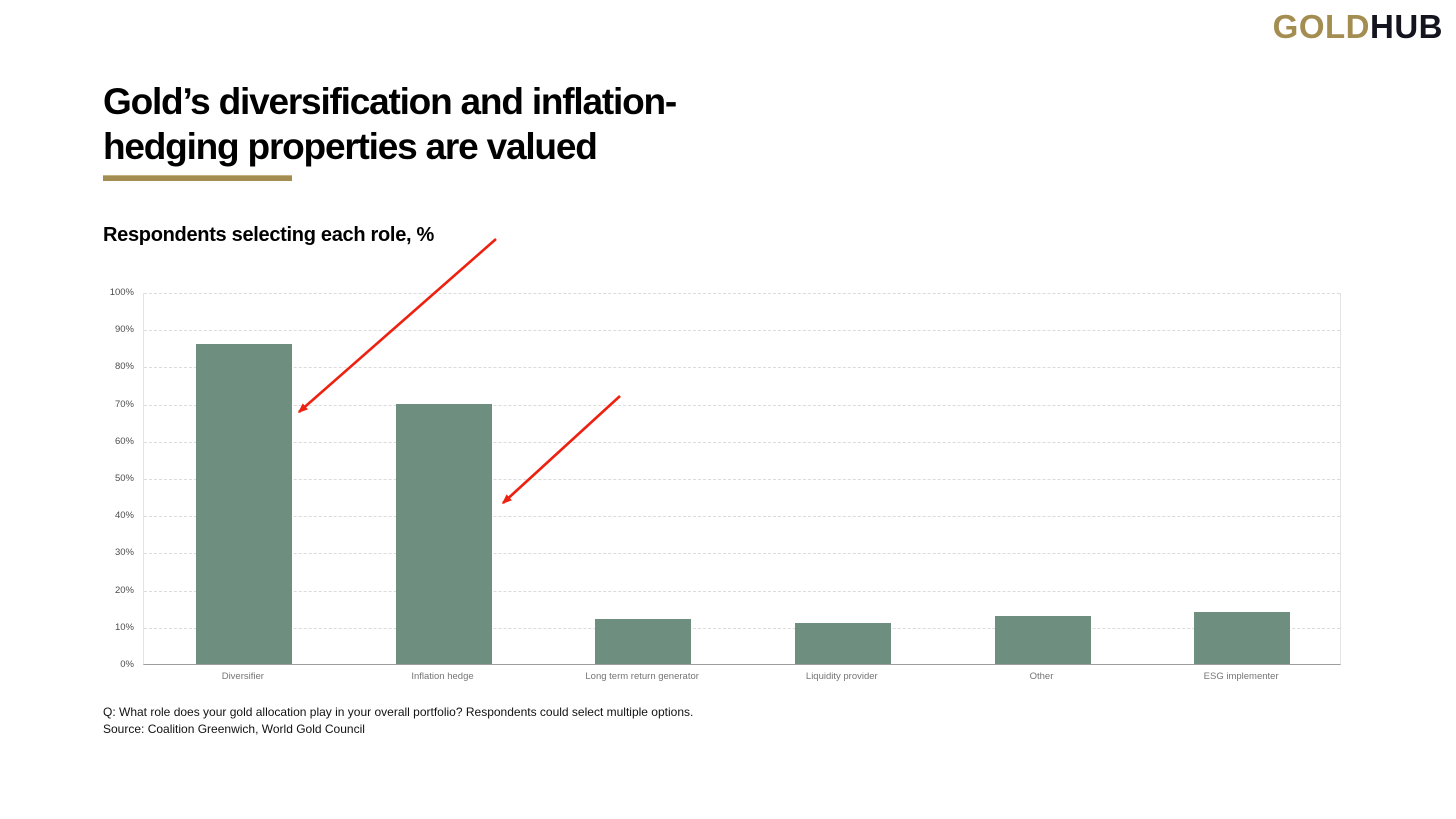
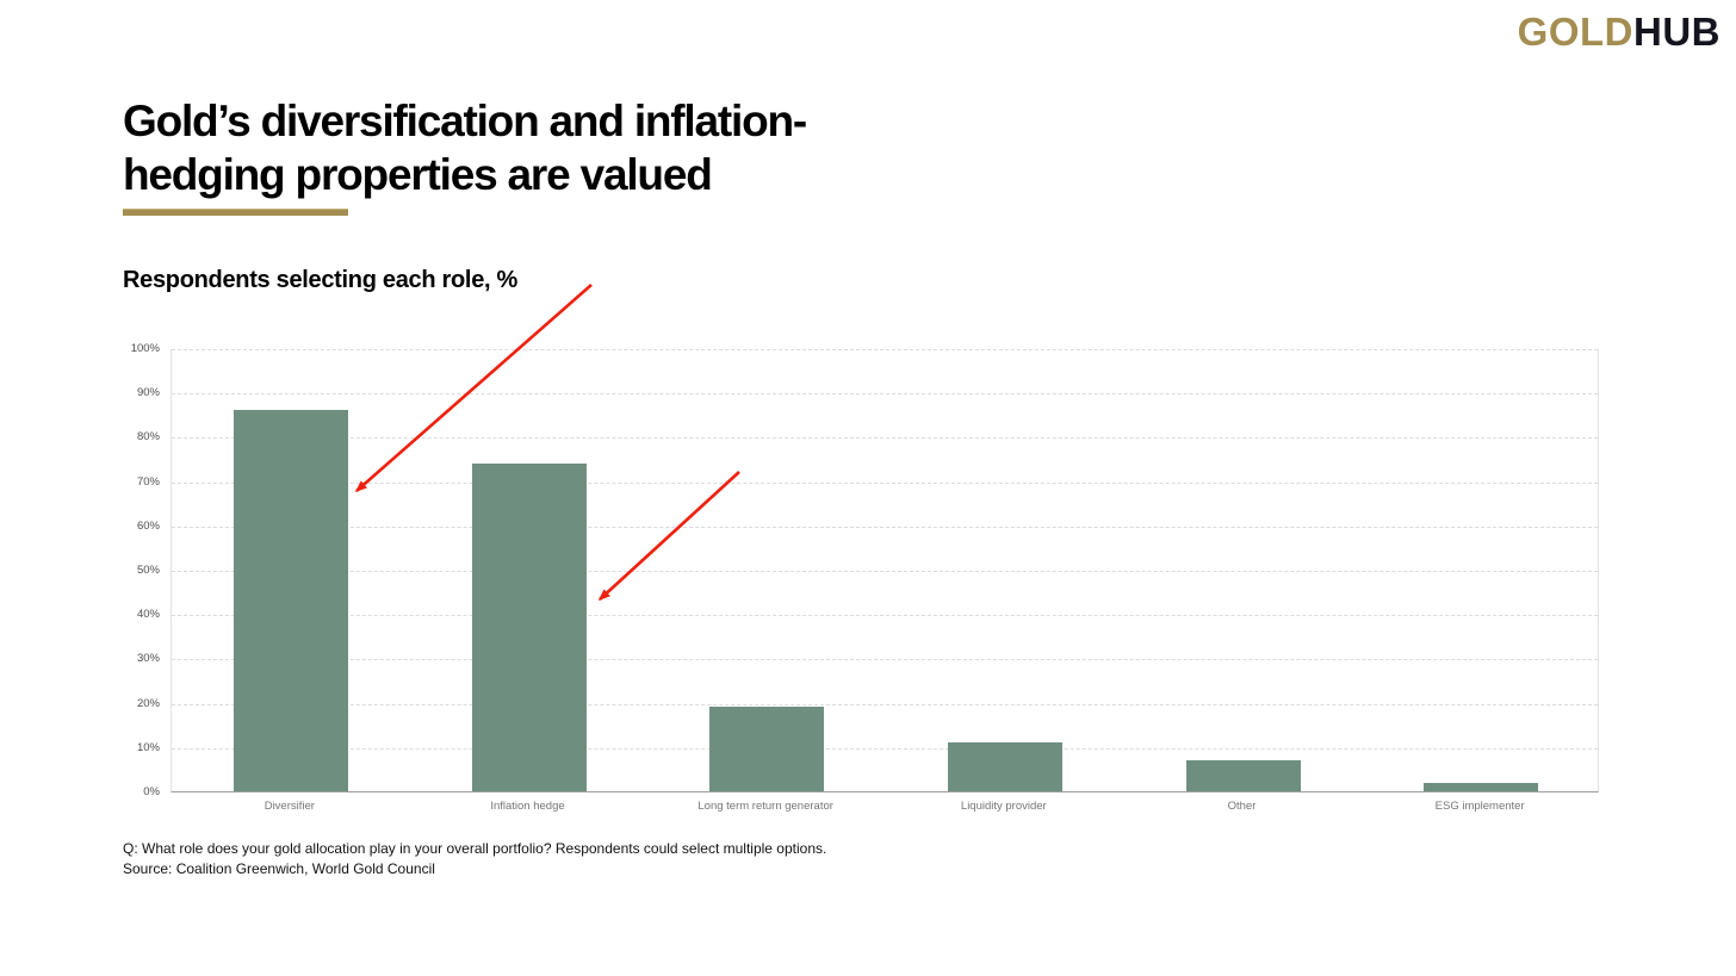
Inflation hedge: 70% -> 74%
Long term return generator: 12% -> 19%
Other: 13% -> 7%
ESG implementer: 14% -> 2%
